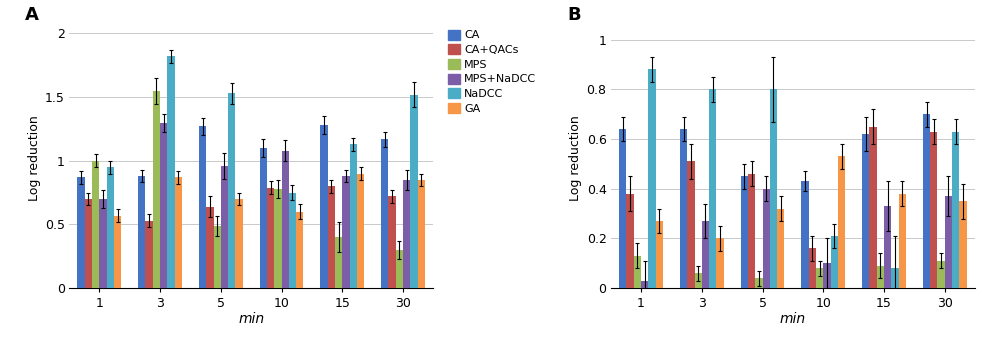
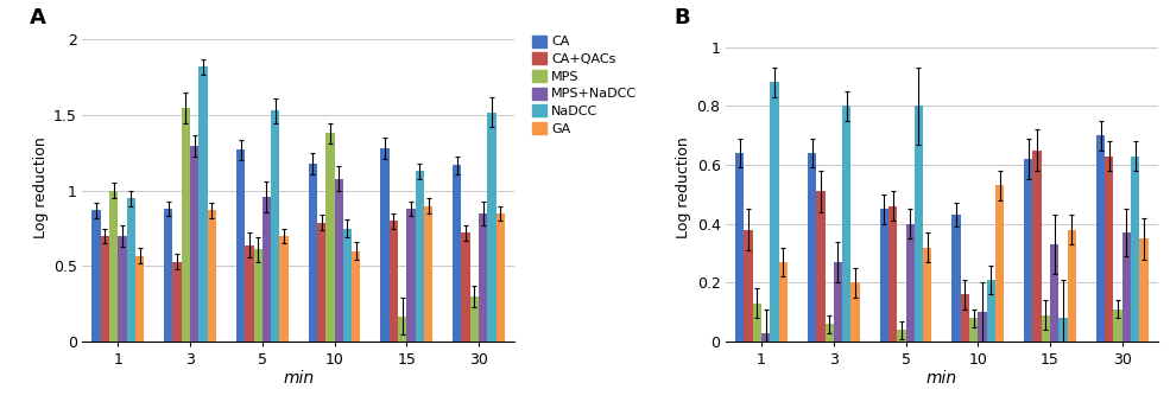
A/MPS/5: 0.49 -> 0.61
A/CA/10: 1.10 -> 1.18
A/MPS/10: 0.78 -> 1.38
A/MPS/15: 0.40 -> 0.17
